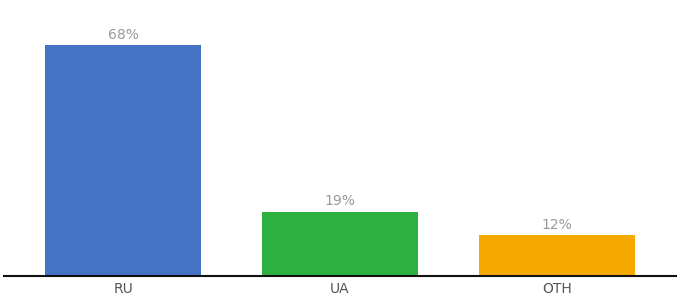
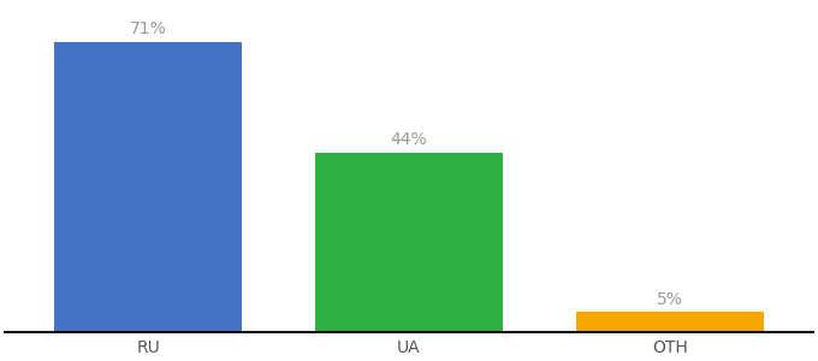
RU: 68% -> 71%
UA: 19% -> 44%
OTH: 12% -> 5%
